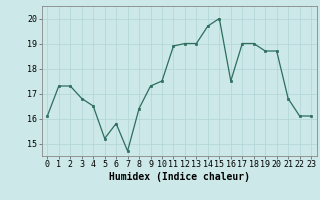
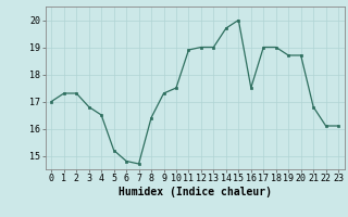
0: 16.1 -> 17.0
6: 15.8 -> 14.8
